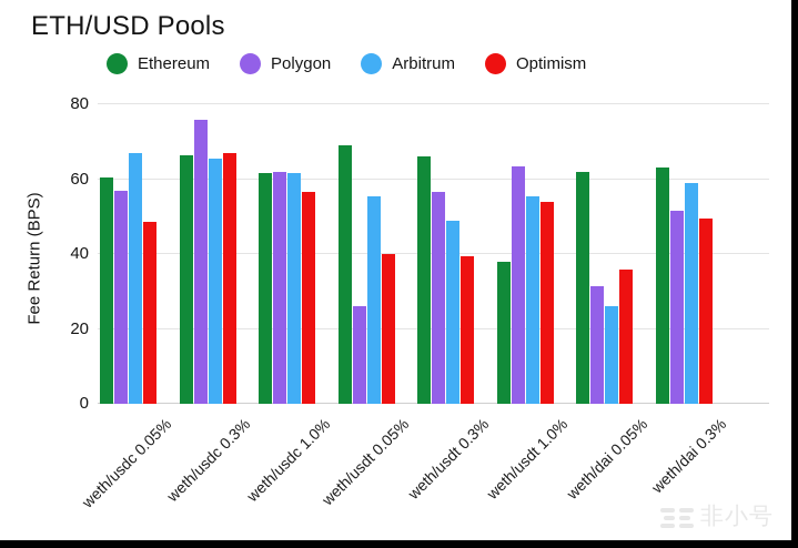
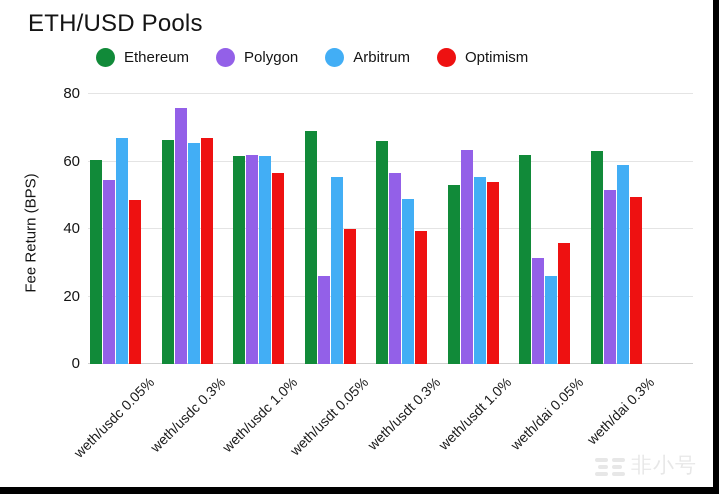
Polygon/weth/usdc 0.05%: 57 -> 54
Ethereum/weth/usdt 1.0%: 38 -> 53
